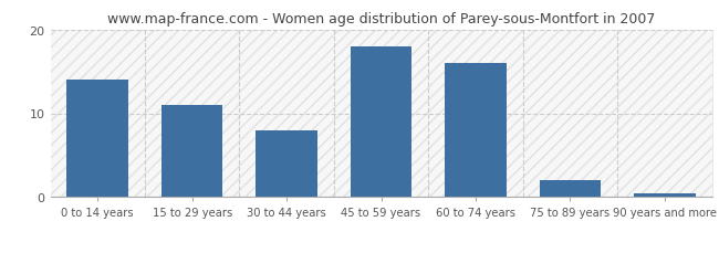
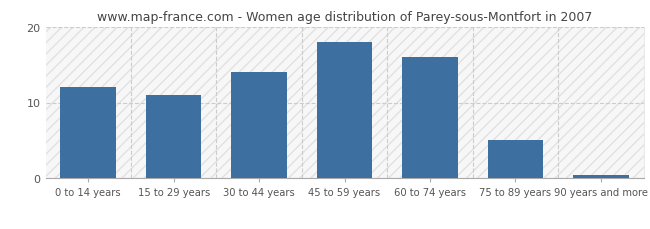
0 to 14 years: 14.0 -> 12.0
30 to 44 years: 8.0 -> 14.0
75 to 89 years: 2.0 -> 5.0
